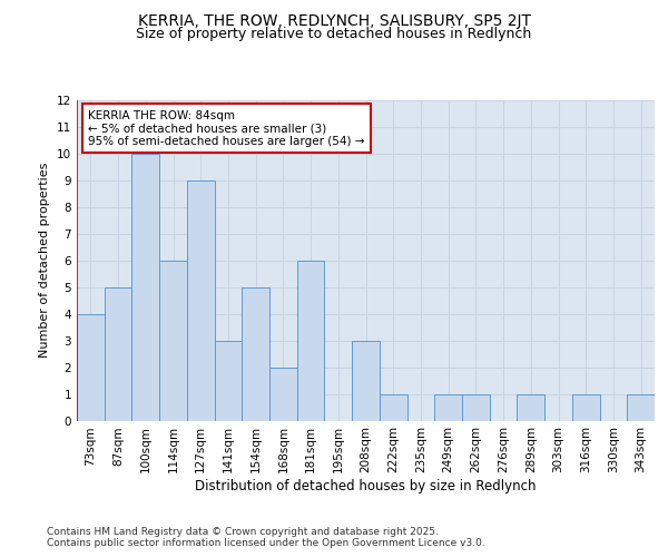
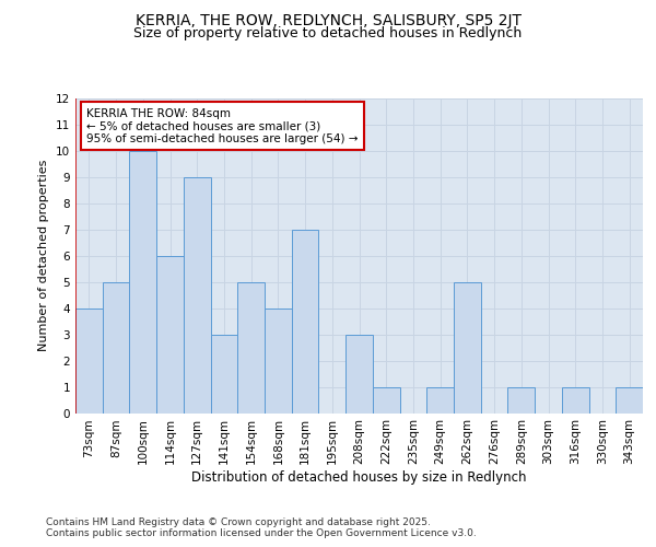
168sqm: 2 -> 4
181sqm: 6 -> 7
262sqm: 1 -> 5
